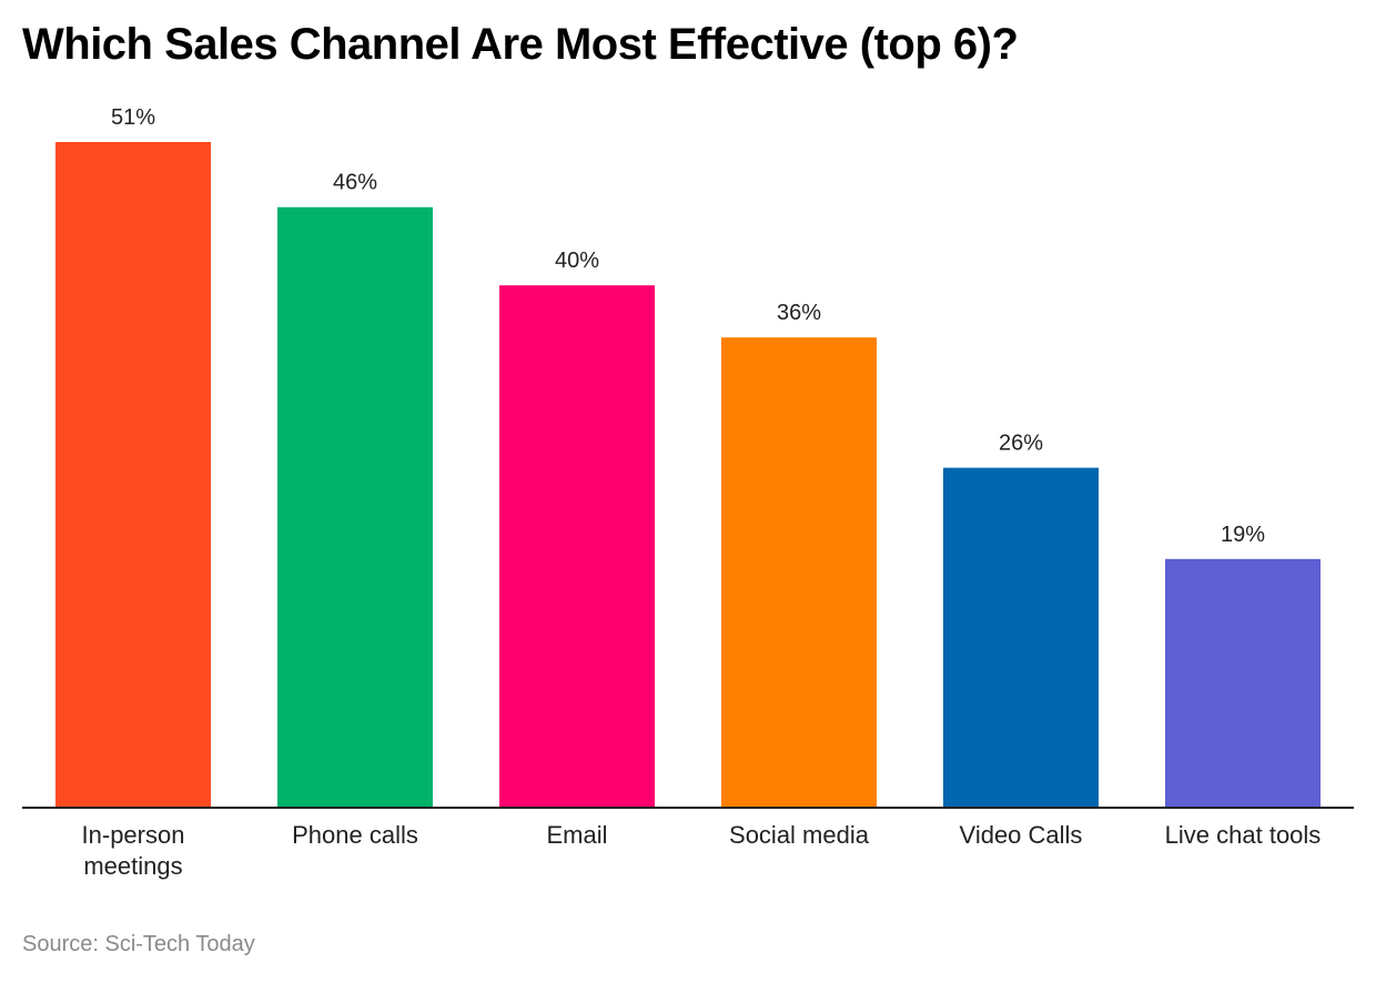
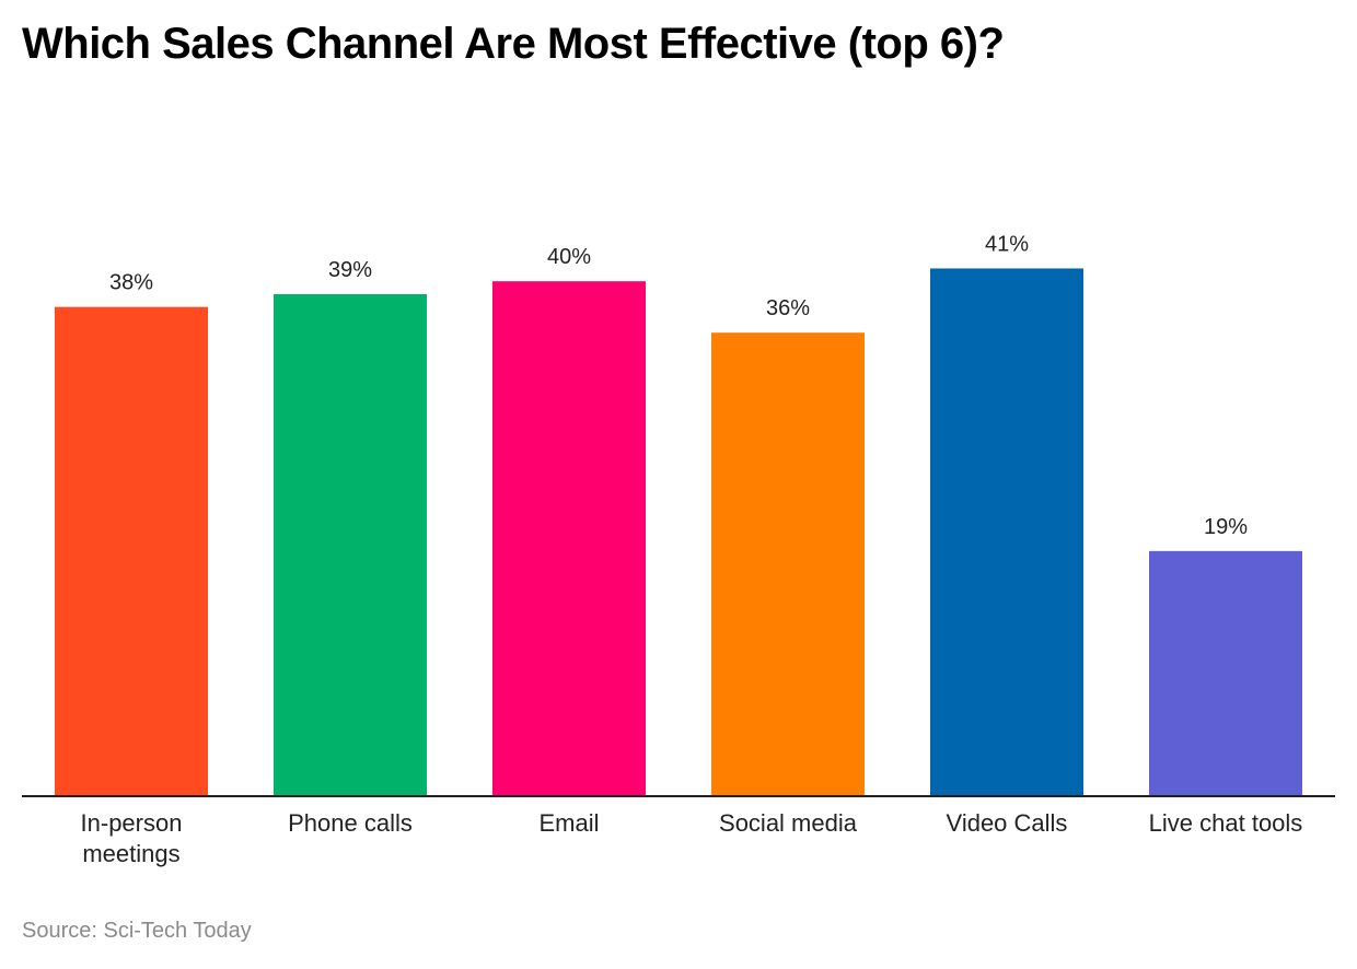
In-person meetings: 51% -> 38%
Phone calls: 46% -> 39%
Video Calls: 26% -> 41%
